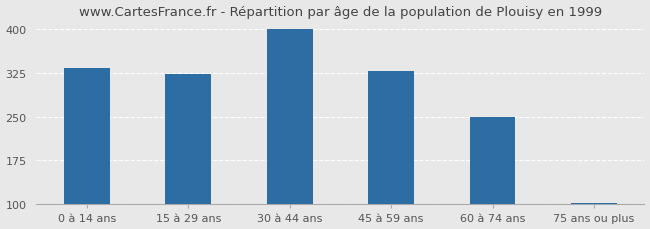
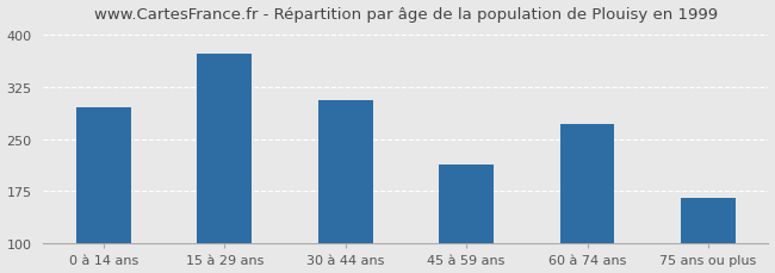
0 à 14 ans: 333 -> 296
15 à 29 ans: 322 -> 372
30 à 44 ans: 400 -> 306
45 à 59 ans: 328 -> 214
60 à 74 ans: 249 -> 272
75 ans ou plus: 103 -> 166
